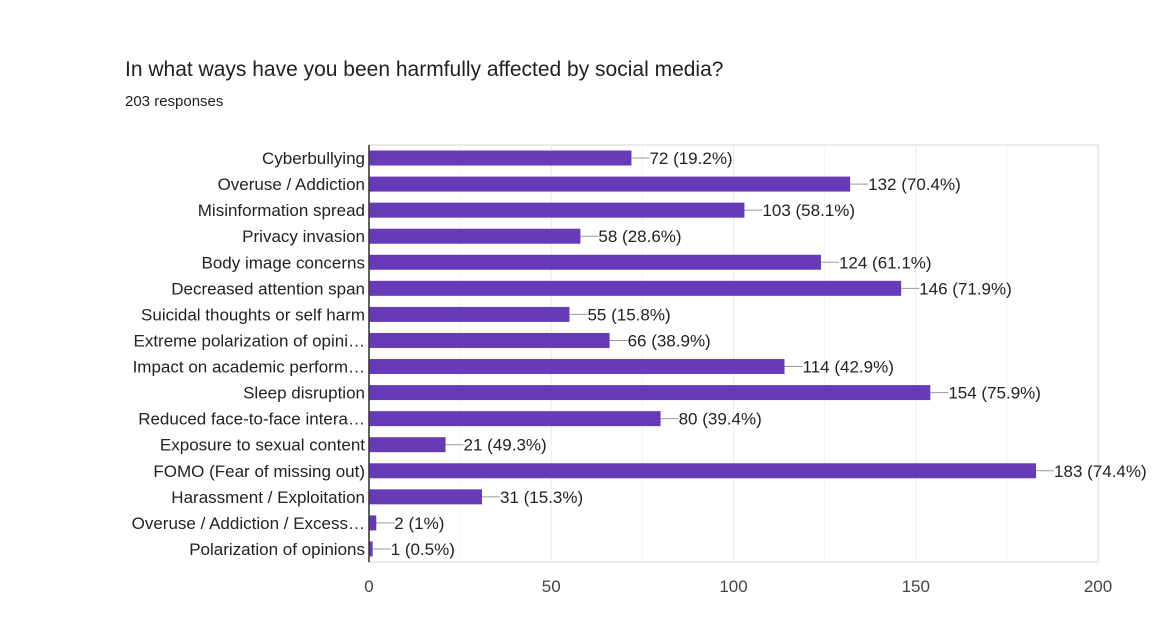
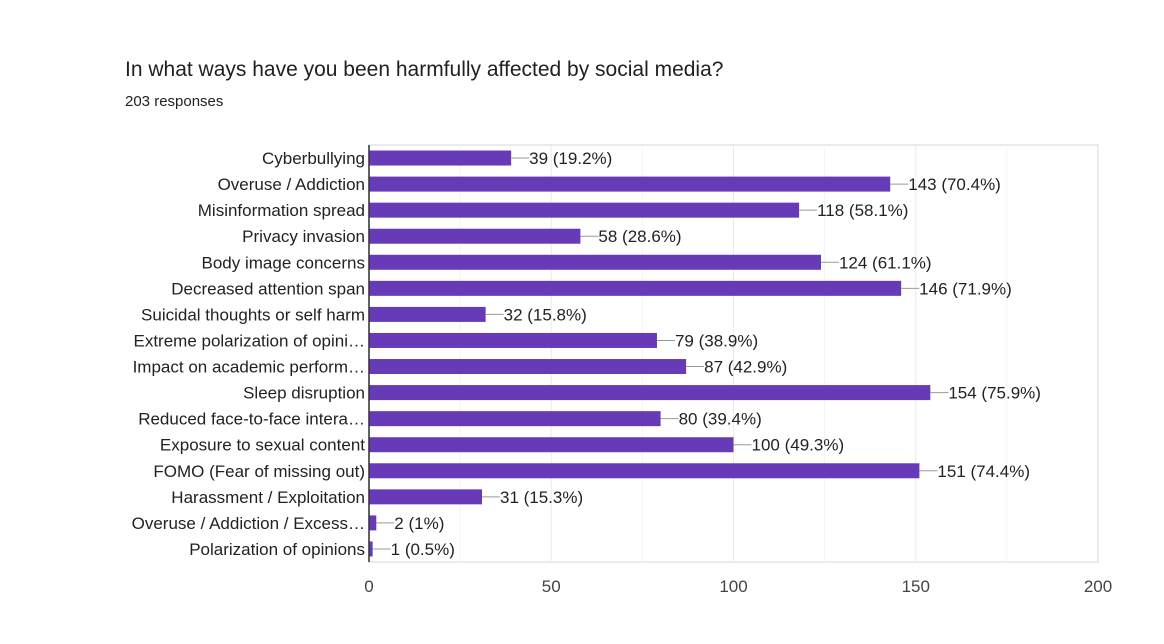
Cyberbullying: 72 -> 39
Overuse / Addiction: 132 -> 143
Misinformation spread: 103 -> 118
Suicidal thoughts or self harm: 55 -> 32
Extreme polarization of opini…: 66 -> 79
Impact on academic perform…: 114 -> 87
Exposure to sexual content: 21 -> 100
FOMO (Fear of missing out): 183 -> 151
